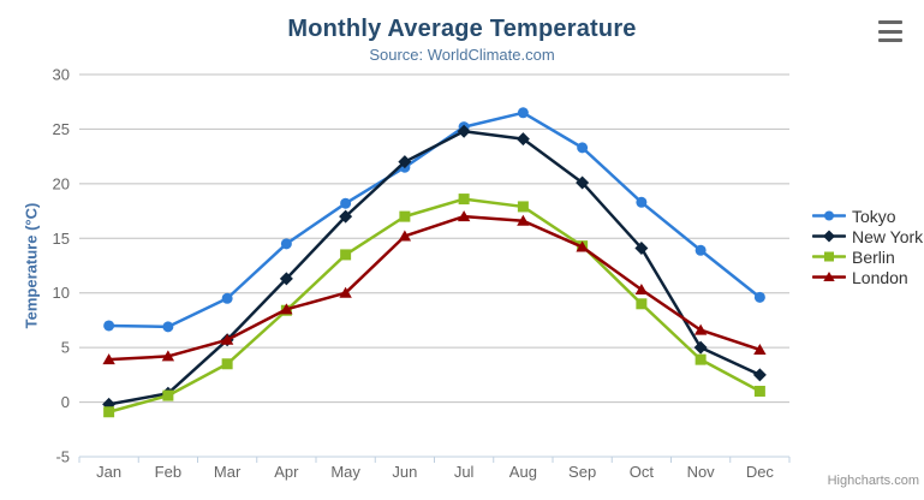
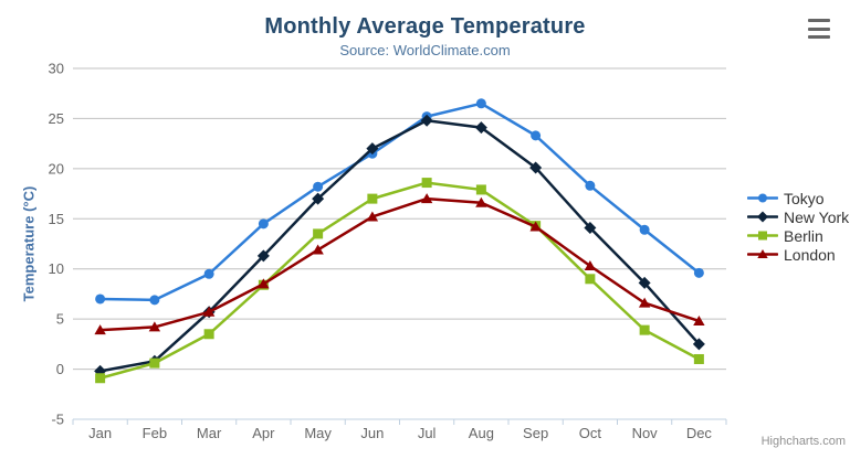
London/May: 10 -> 12
New York/Nov: 5 -> 9
